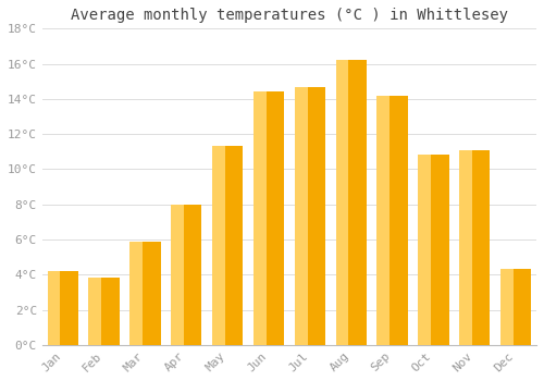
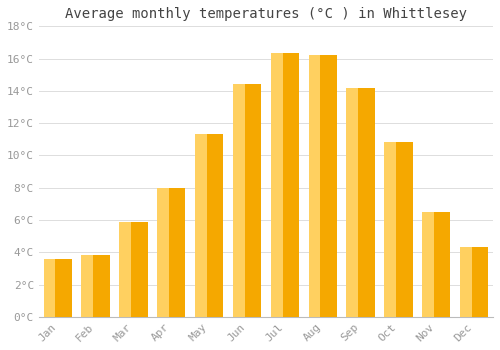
Jan: 4.2°C -> 3.6°C
Jul: 14.7°C -> 16.4°C
Nov: 11.1°C -> 6.5°C
